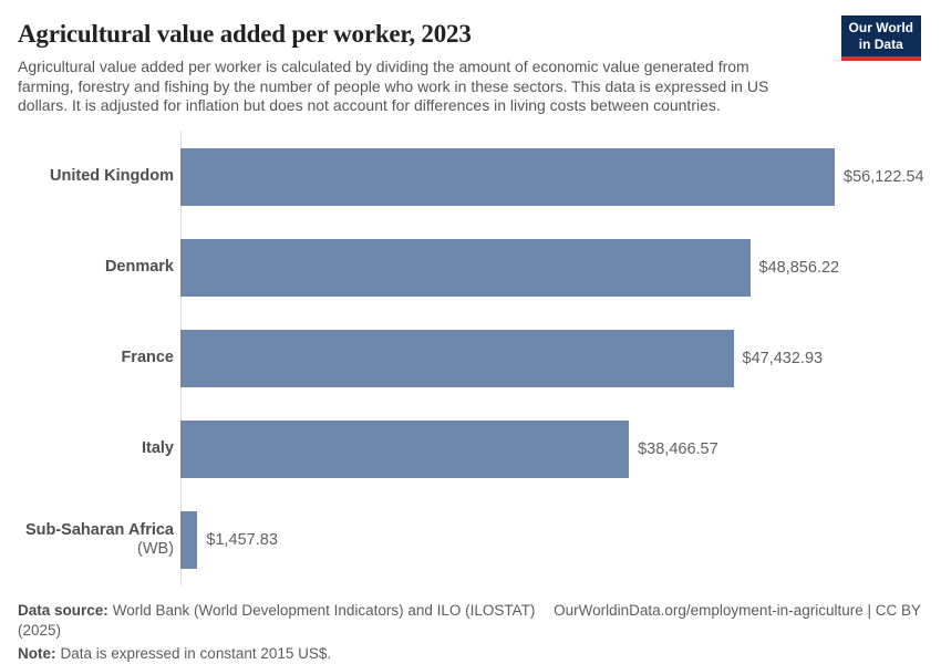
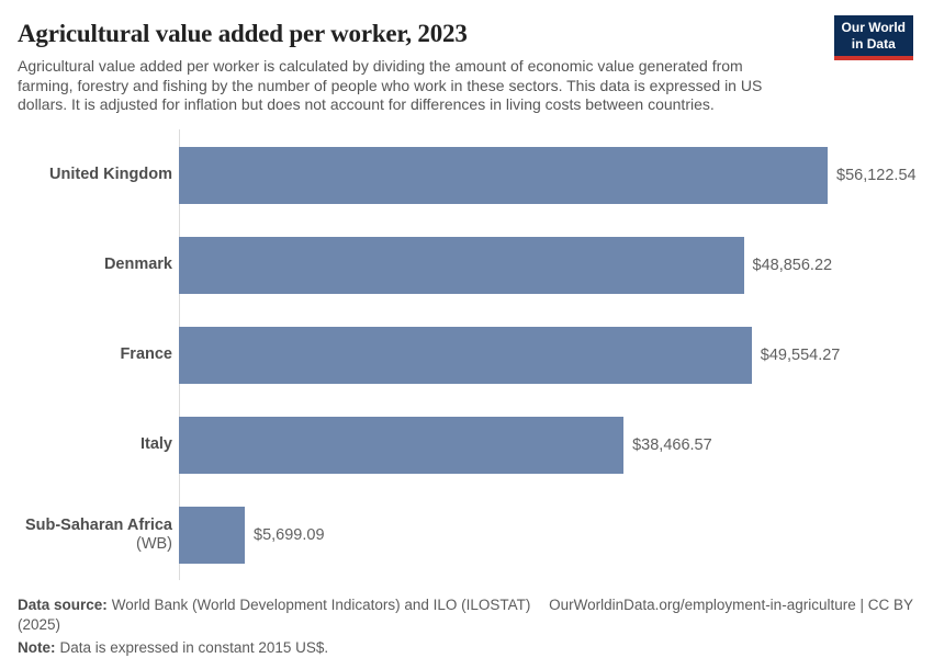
France: $47,432.93 -> $49,554.27
Sub-Saharan Africa: $1,457.83 -> $5,699.09
